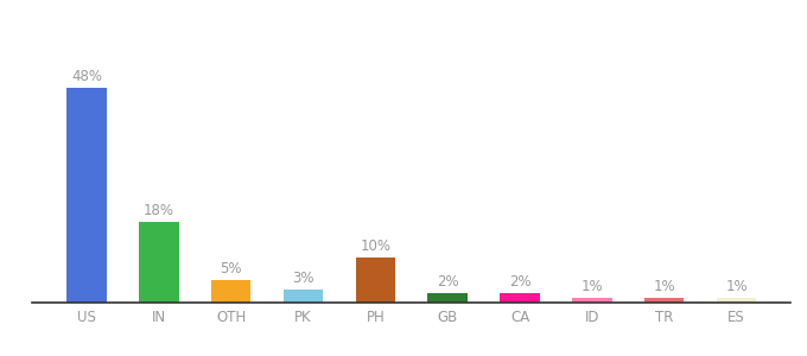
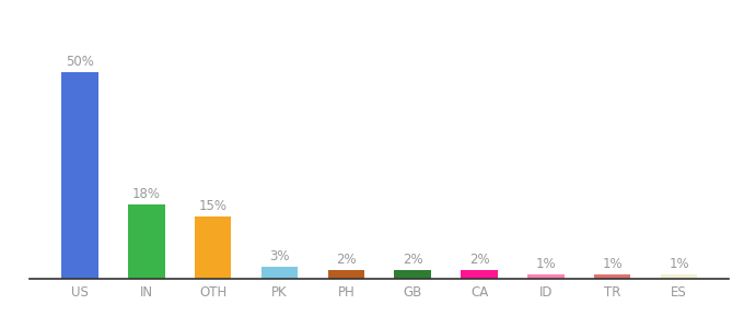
US: 48% -> 50%
OTH: 5% -> 15%
PH: 10% -> 2%
